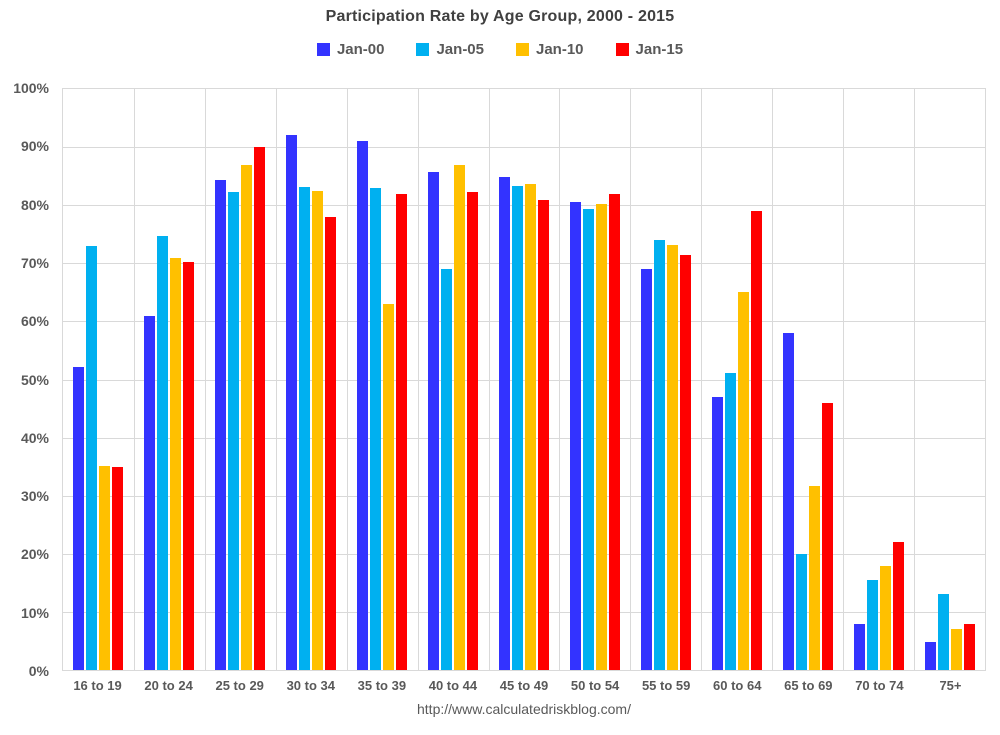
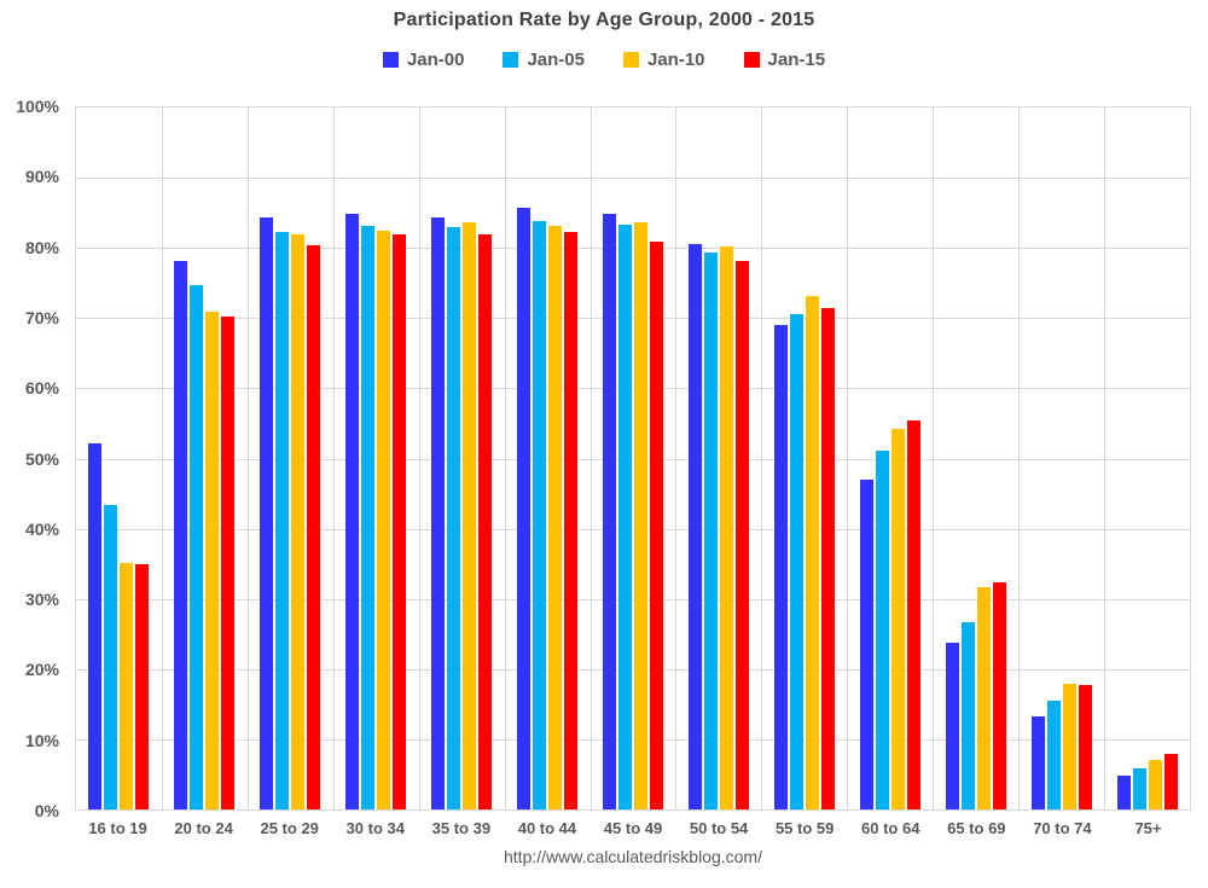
Jan-05/16 to 19: 73% -> 43%
Jan-00/20 to 24: 61% -> 78%
Jan-10/25 to 29: 87% -> 82%
Jan-15/25 to 29: 90% -> 80%
Jan-00/30 to 34: 92% -> 85%
Jan-15/30 to 34: 78% -> 82%
Jan-00/35 to 39: 91% -> 84%
Jan-10/35 to 39: 63% -> 84%
Jan-05/40 to 44: 69% -> 84%
Jan-10/40 to 44: 87% -> 83%
Jan-15/50 to 54: 82% -> 78%
Jan-05/55 to 59: 74% -> 70%
Jan-10/60 to 64: 65% -> 54%
Jan-15/60 to 64: 79% -> 55%
Jan-00/65 to 69: 58% -> 24%
Jan-05/65 to 69: 20% -> 27%
Jan-15/65 to 69: 46% -> 32%
Jan-00/70 to 74: 8% -> 13%
Jan-15/70 to 74: 22% -> 18%
Jan-05/75+: 13% -> 6%
